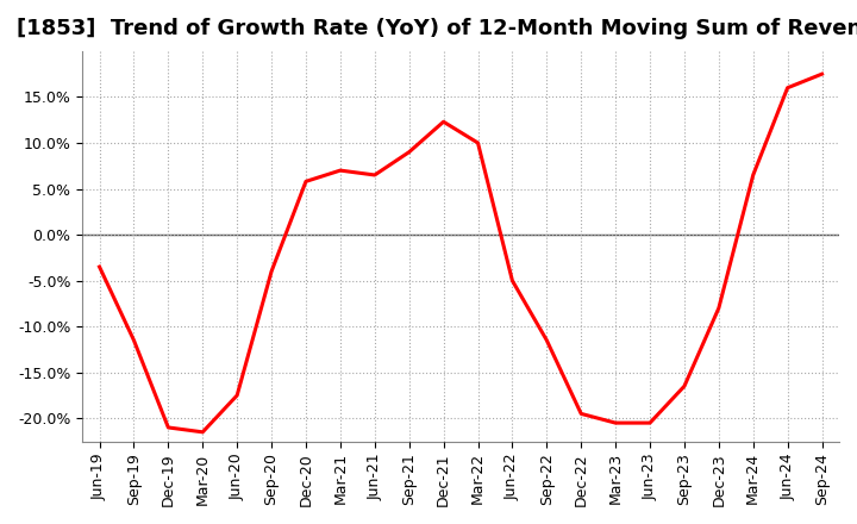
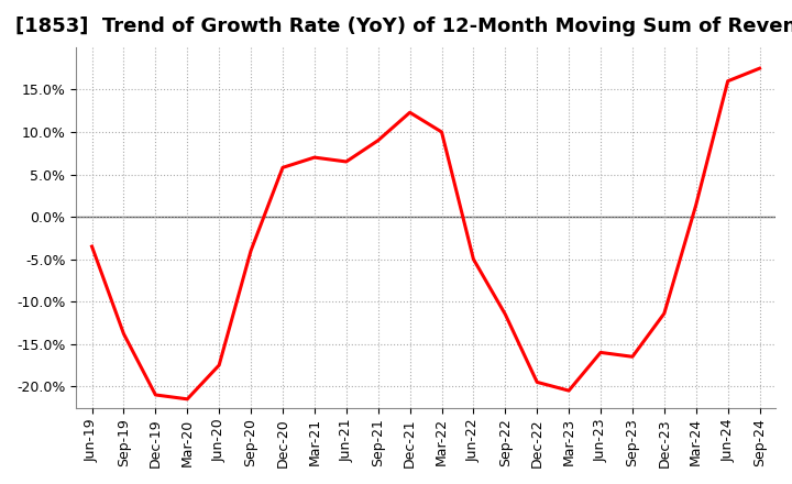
Sep-19: -11.5% -> -13.8%
Jun-23: -20.5% -> -16.0%
Dec-23: -8.0% -> -11.4%
Mar-24: 6.5% -> 1.4%
